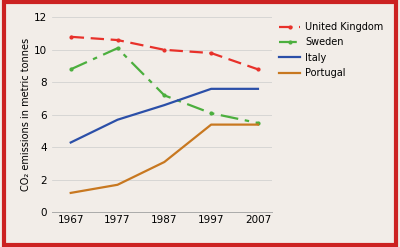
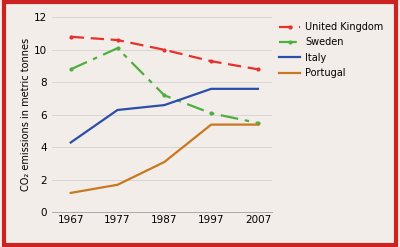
Italy/1977: 5.7 -> 6.3
United Kingdom/1997: 9.8 -> 9.3
